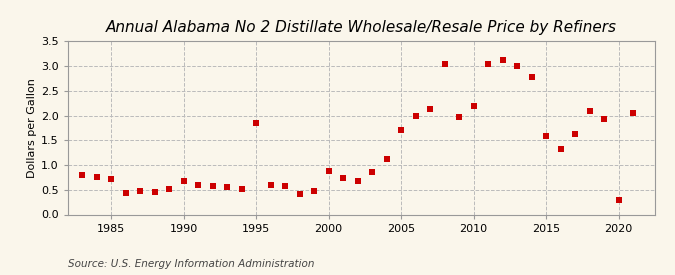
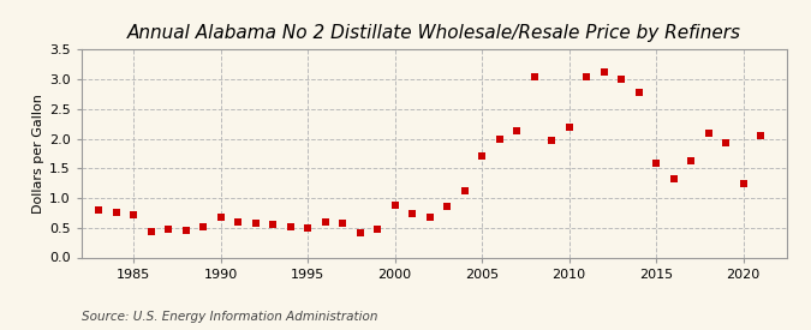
1995: 1.85 -> 0.50
2020: 0.30 -> 1.25
